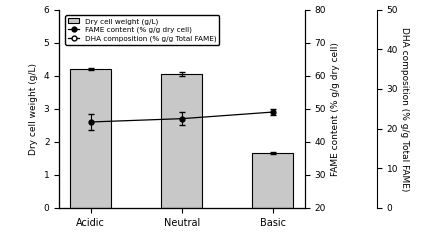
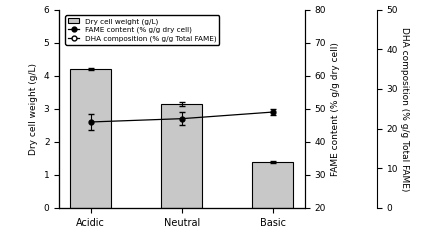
Dry cell weight (g/L)/Neutral: 4.05 -> 3.15
Dry cell weight (g/L)/Basic: 1.65 -> 1.40
